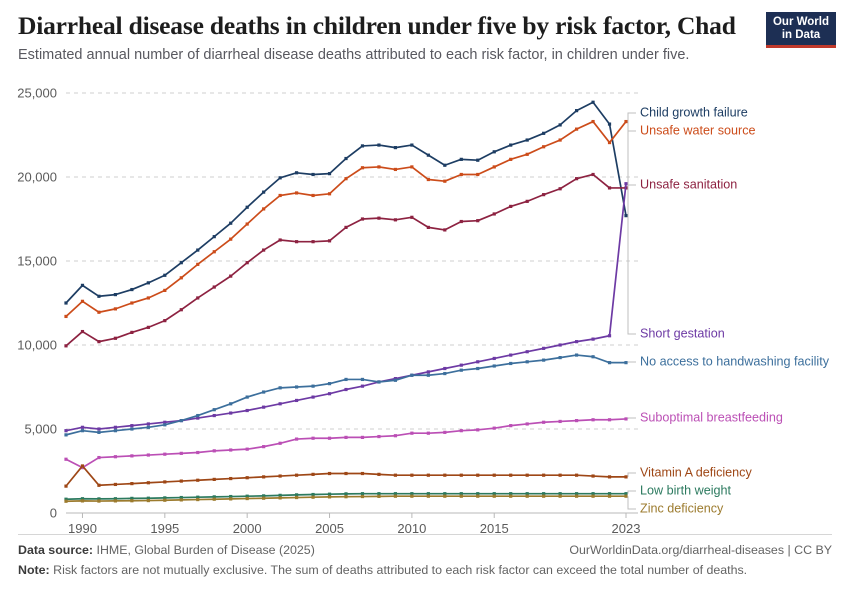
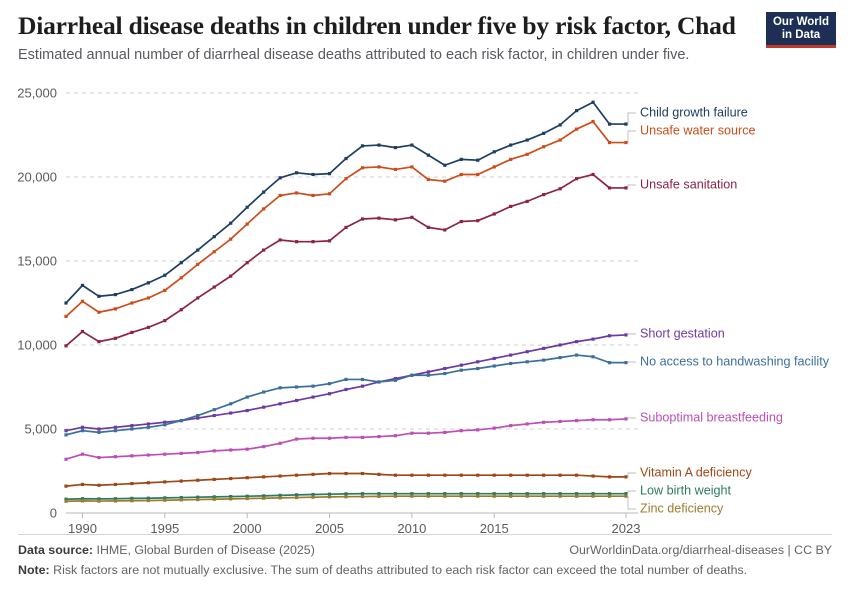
Suboptimal breastfeeding/1990: 2700 -> 3500
Vitamin A deficiency/1990: 2800 -> 1700
Child growth failure/2023: 17700 -> 23200
Unsafe water source/2023: 23300 -> 22000
Short gestation/2023: 19600 -> 10600
